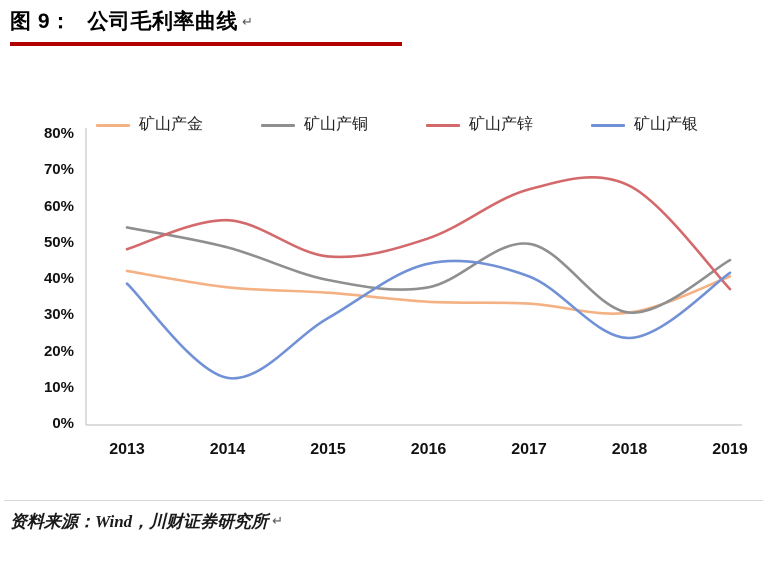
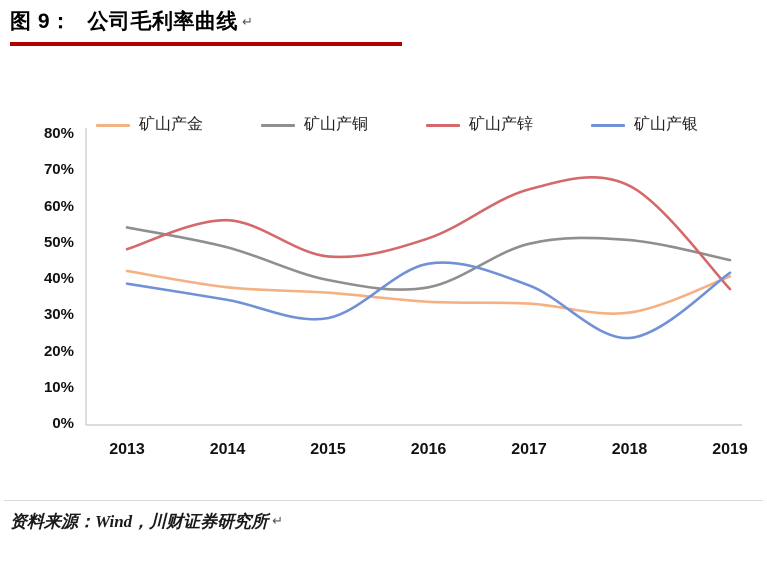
矿山产银/2014: 13% -> 34%
矿山产银/2017: 41% -> 38%
矿山产铜/2018: 31% -> 51%
